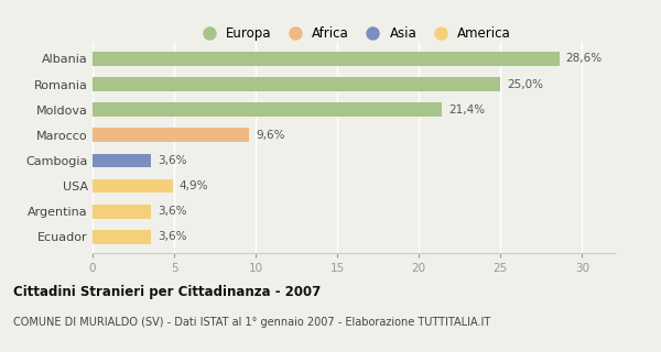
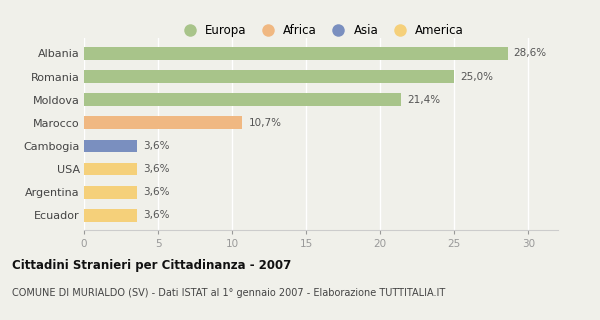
Marocco: 9,6% -> 10,7%
USA: 4,9% -> 3,6%
